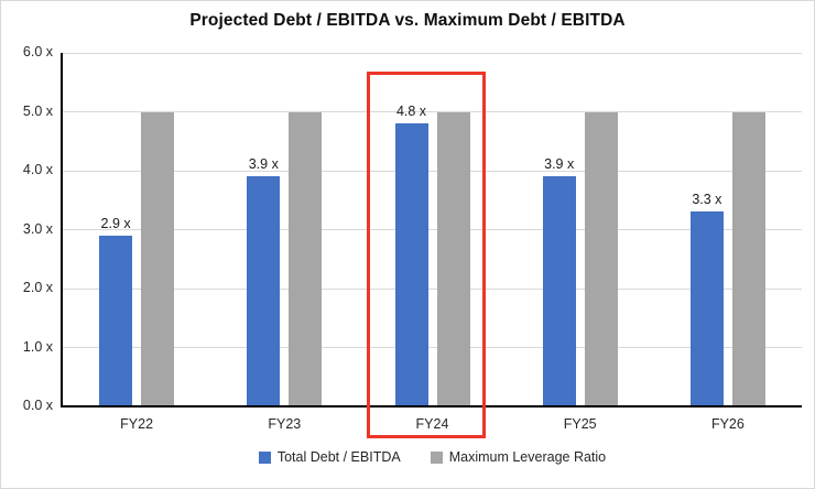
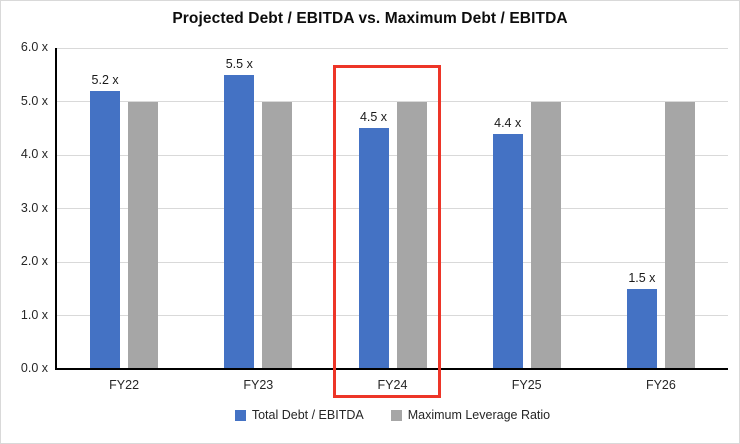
Total Debt / EBITDA/FY22: 2.9 -> 5.2
Total Debt / EBITDA/FY23: 3.9 -> 5.5
Total Debt / EBITDA/FY24: 4.8 -> 4.5
Total Debt / EBITDA/FY25: 3.9 -> 4.4
Total Debt / EBITDA/FY26: 3.3 -> 1.5
